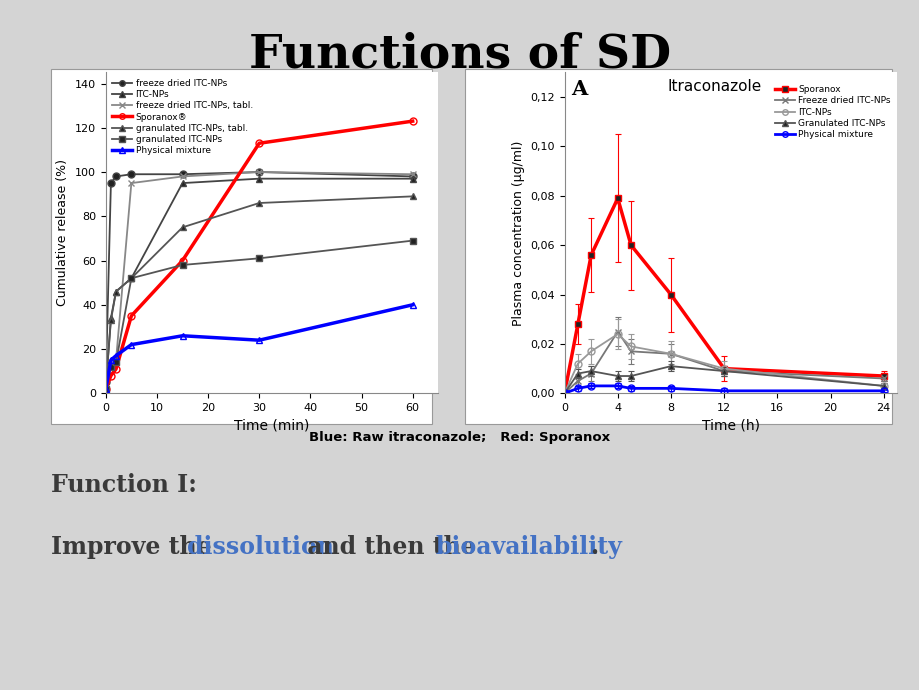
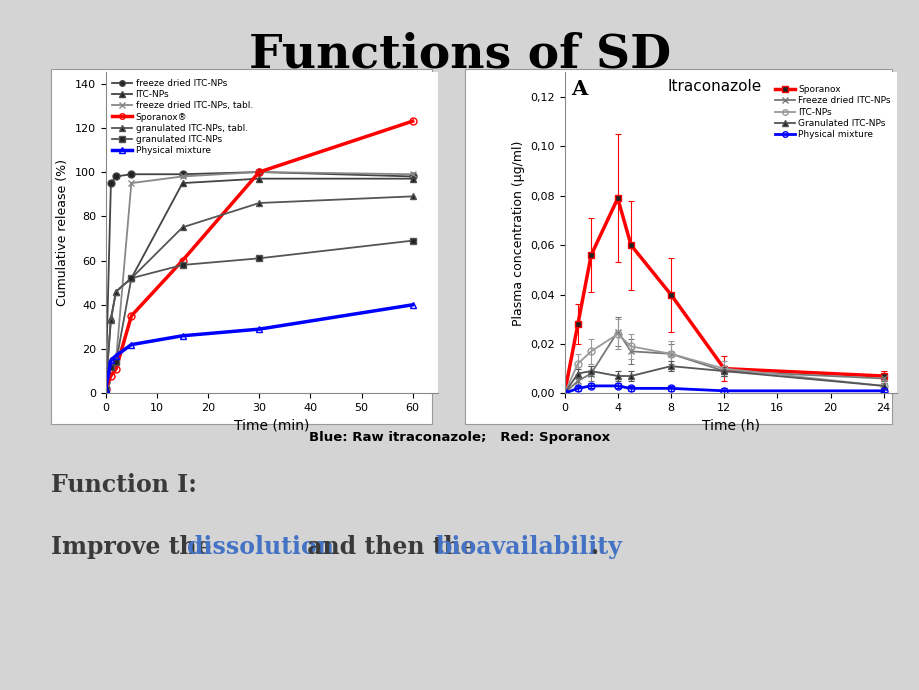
Sporanox®/30: 113 -> 100
Physical mixture/30: 24 -> 29
